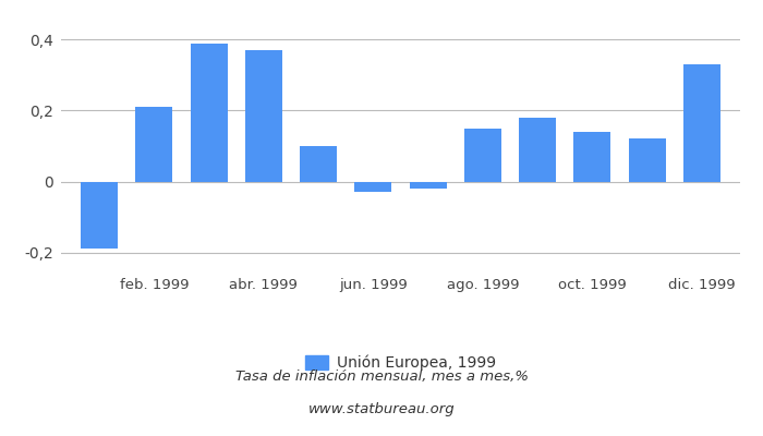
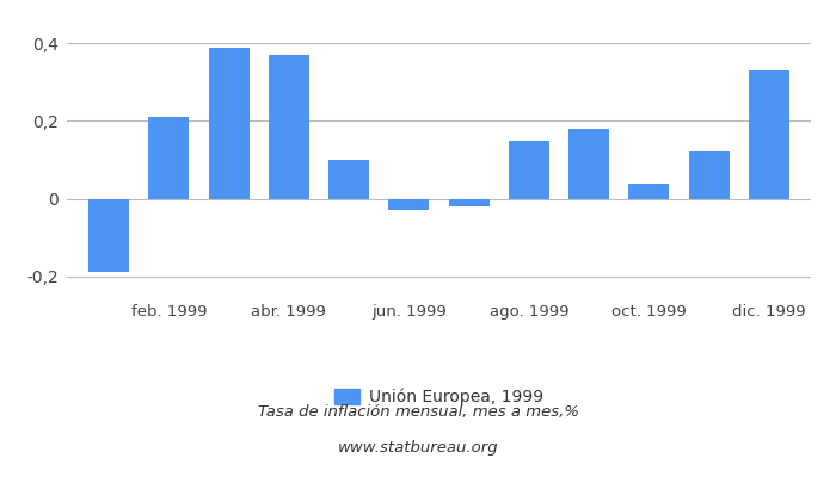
oct. 1999: 0,14 -> 0,04
